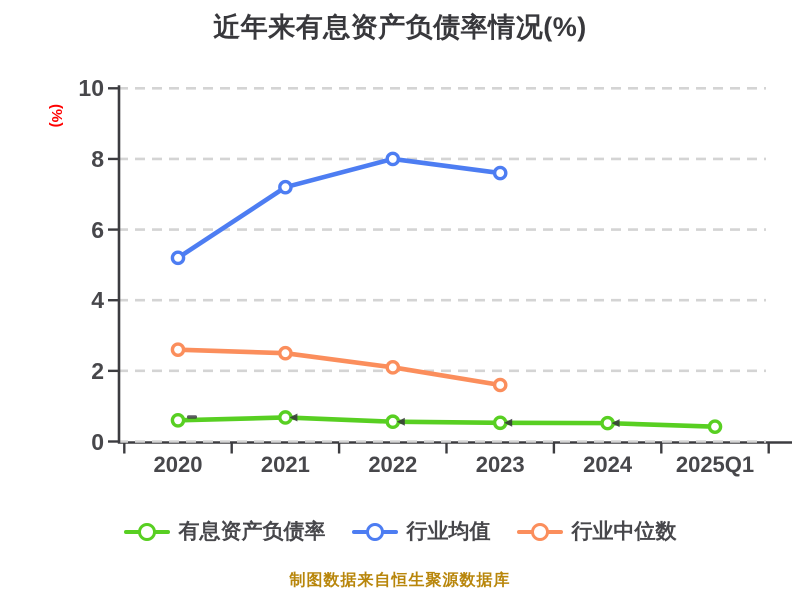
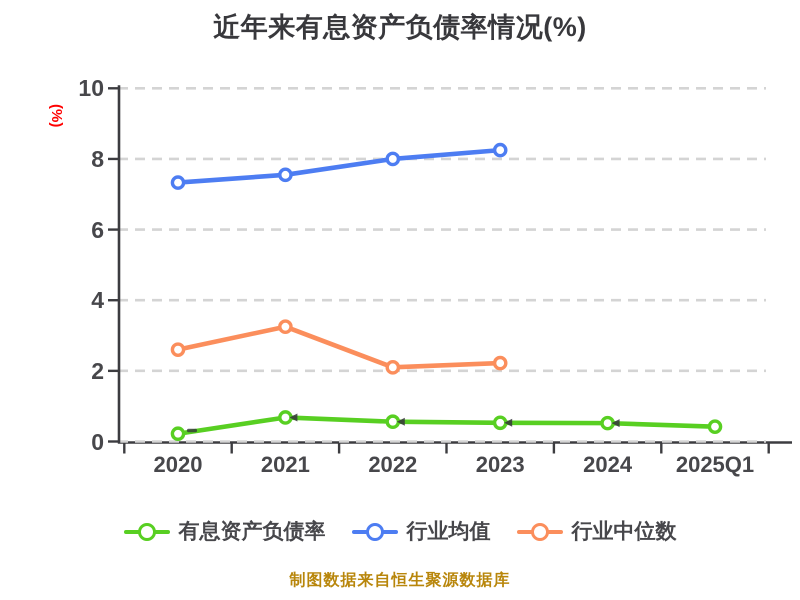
有息资产负债率/2020: 0.6 -> 0.2
行业均值/2020: 5.2 -> 7.3
行业均值/2021: 7.2 -> 7.5
行业中位数/2021: 2.5 -> 3.2
行业均值/2023: 7.6 -> 8.2
行业中位数/2023: 1.6 -> 2.2
